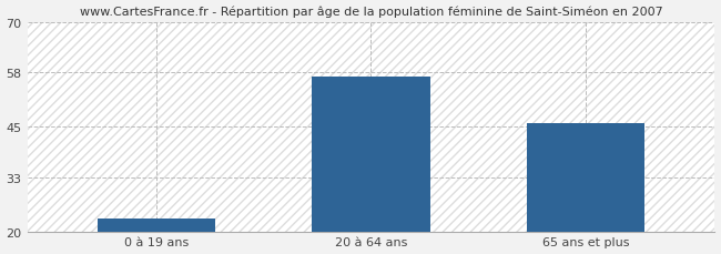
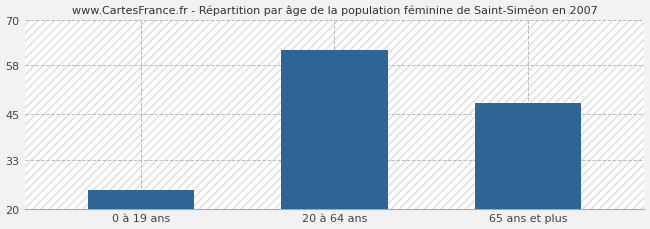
0 à 19 ans: 23 -> 25
20 à 64 ans: 57 -> 62
65 ans et plus: 46 -> 48
